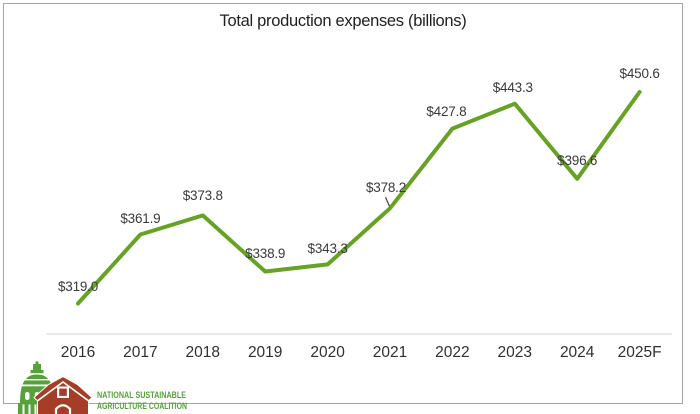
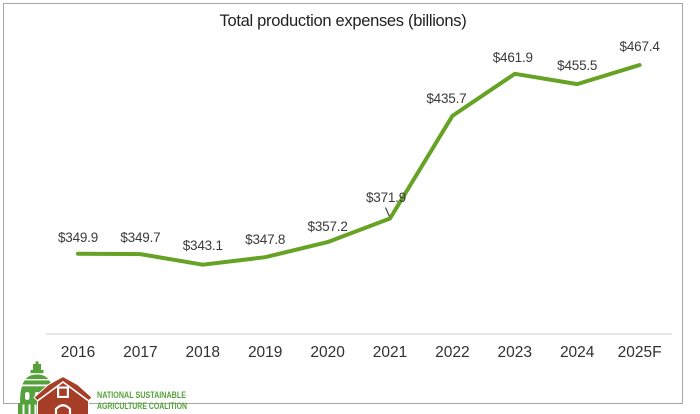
2016: $319.0 -> $349.9
2017: $361.9 -> $349.7
2018: $373.8 -> $343.1
2019: $338.9 -> $347.8
2020: $343.3 -> $357.2
2021: $378.2 -> $371.9
2022: $427.8 -> $435.7
2023: $443.3 -> $461.9
2024: $396.6 -> $455.5
2025F: $450.6 -> $467.4
